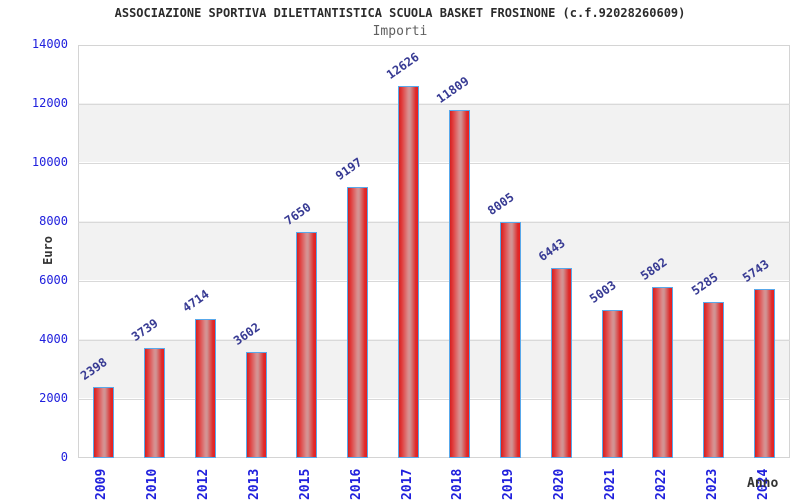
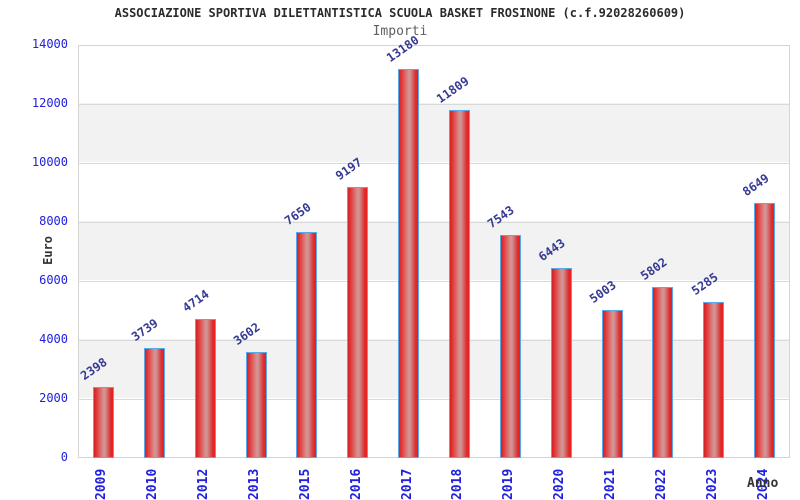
2017: 12626 -> 13180
2019: 8005 -> 7543
2024: 5743 -> 8649
